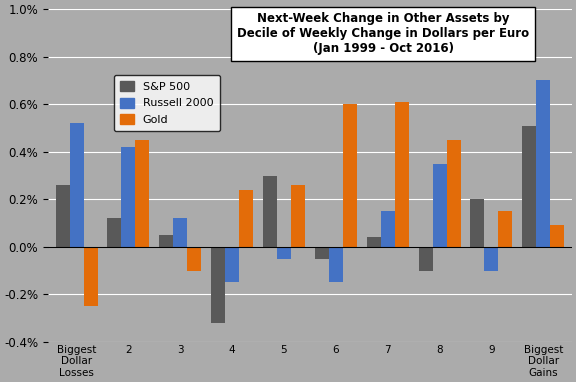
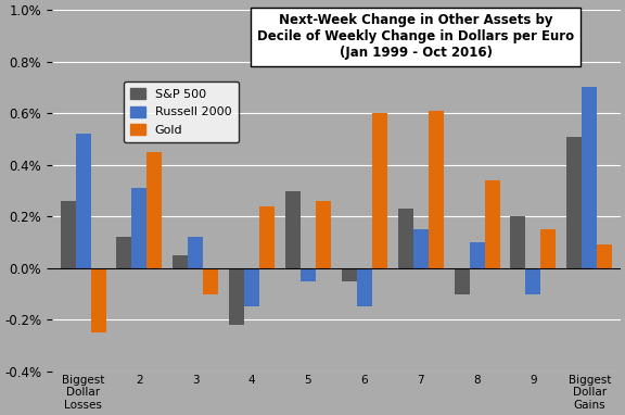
Russell 2000/2: 0.42% -> 0.31%
S&P 500/4: -0.32% -> -0.22%
S&P 500/7: 0.04% -> 0.23%
Russell 2000/8: 0.35% -> 0.10%
Gold/8: 0.45% -> 0.34%
